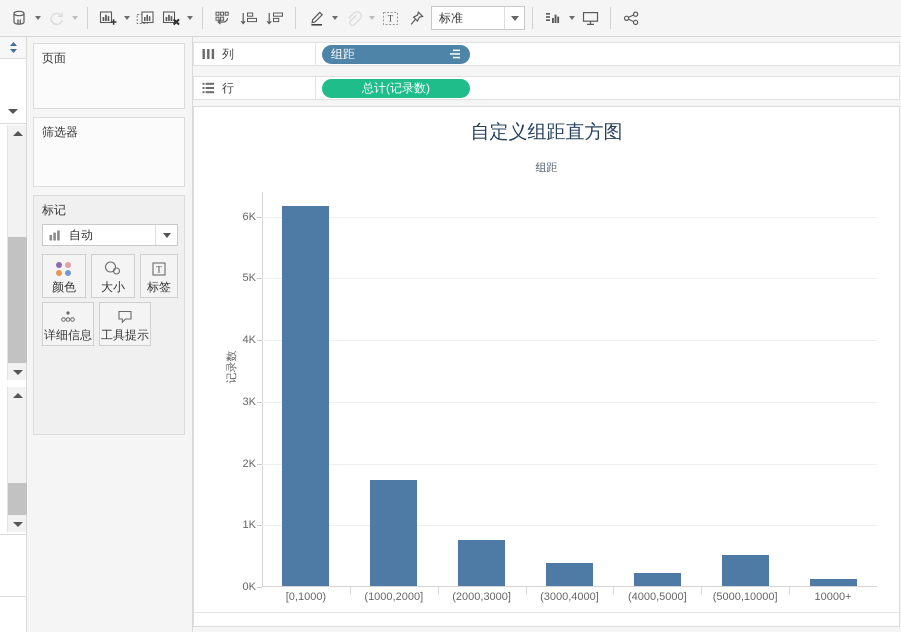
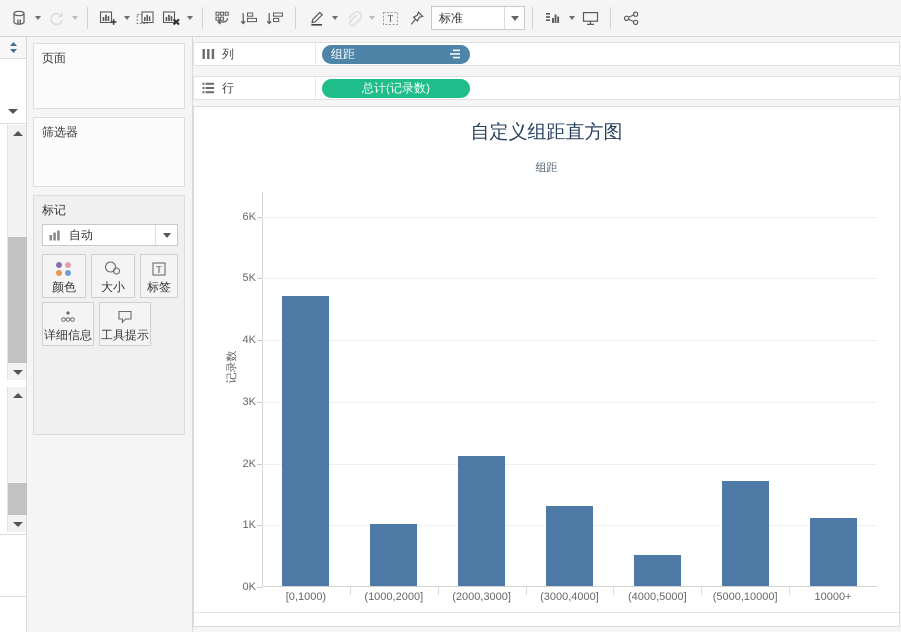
[0,1000): 6.2K -> 4.7K
(1000,2000]: 1.7K -> 1.0K
(2000,3000]: 0.7K -> 2.1K
(3000,4000]: 0.4K -> 1.3K
(4000,5000]: 0.2K -> 0.5K
(5000,10000]: 0.5K -> 1.7K
10000+: 0.1K -> 1.1K
